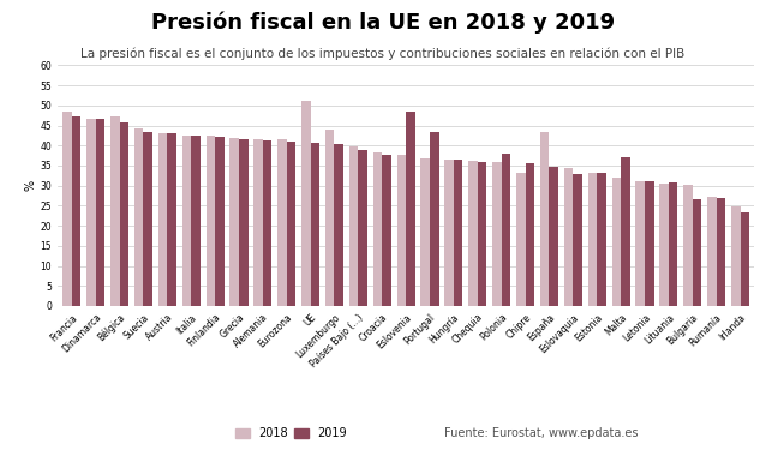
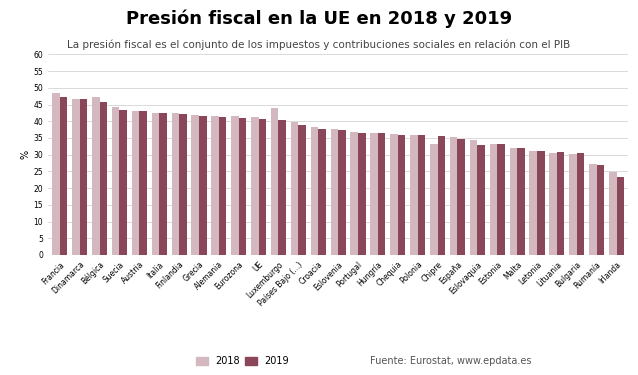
2018/UE: 51.0 -> 41.2
2019/Eslovenia: 48.5 -> 37.5
2019/Portugal: 43.5 -> 36.6
2019/Polonia: 38.0 -> 35.8
2018/España: 43.5 -> 35.4
2019/Malta: 37.0 -> 31.9
2019/Bulgaria: 26.5 -> 30.4
